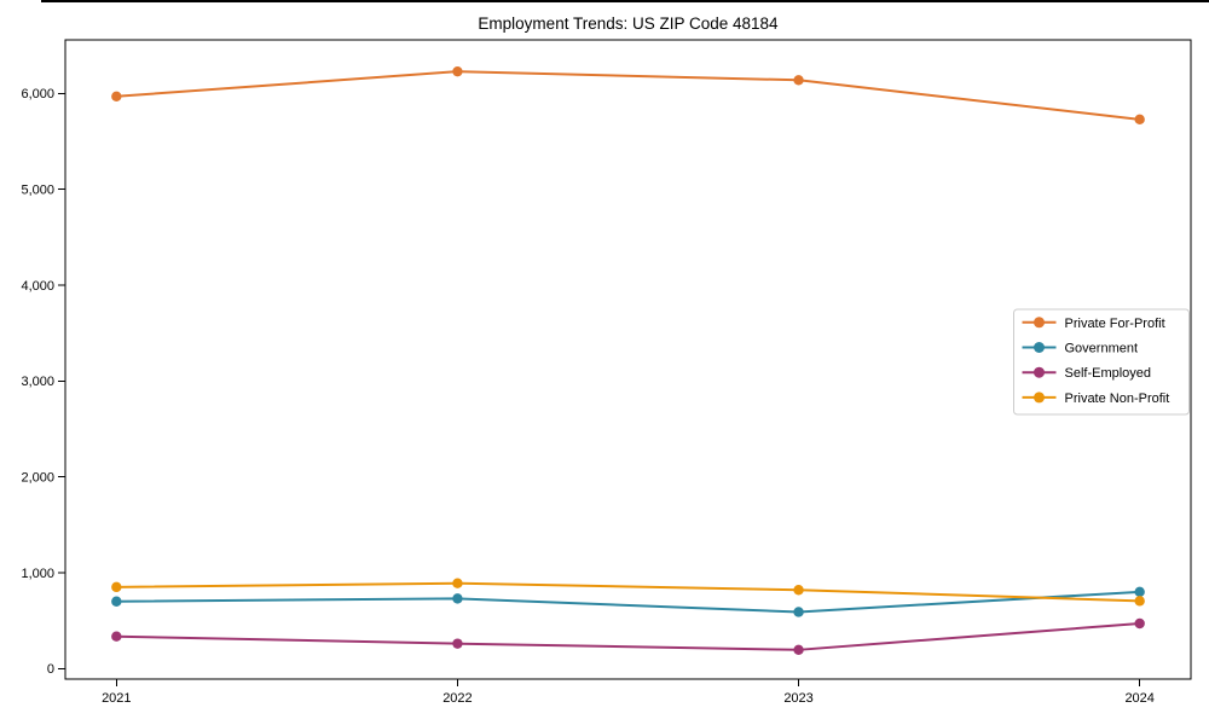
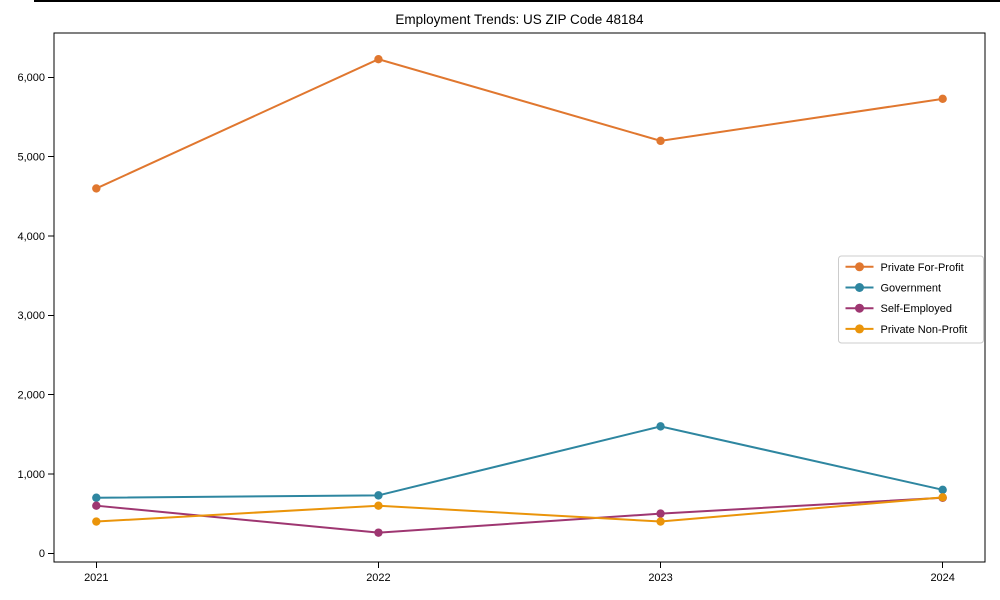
Private For-Profit/2021: 6000 -> 4600
Self-Employed/2021: 300 -> 600
Private Non-Profit/2021: 800 -> 400
Private Non-Profit/2022: 900 -> 600
Private For-Profit/2023: 6100 -> 5200
Government/2023: 600 -> 1600
Self-Employed/2023: 200 -> 500
Private Non-Profit/2023: 800 -> 400
Self-Employed/2024: 500 -> 700
